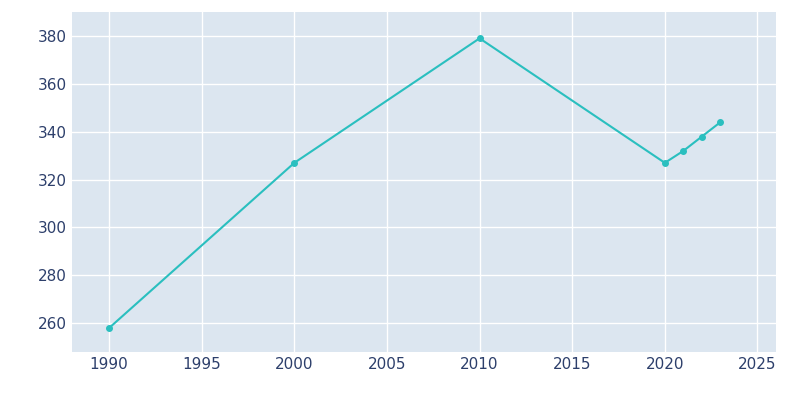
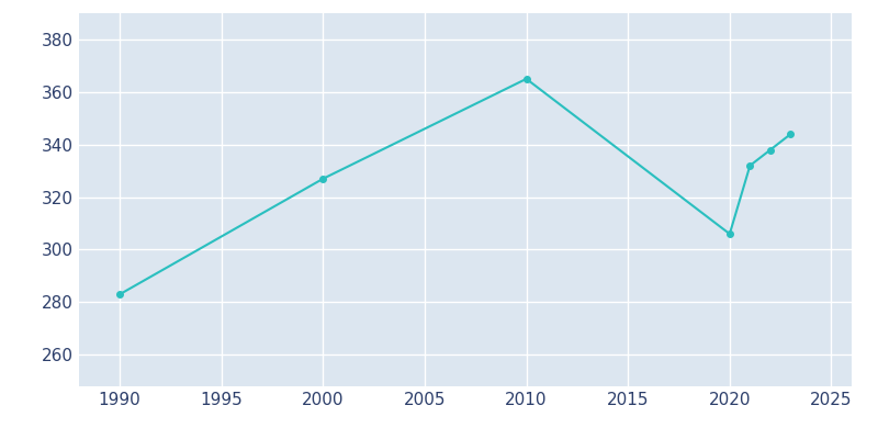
1990: 258 -> 283
2010: 379 -> 365
2020: 327 -> 306
